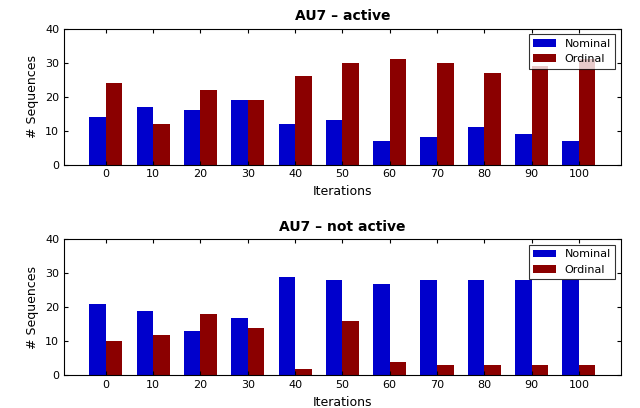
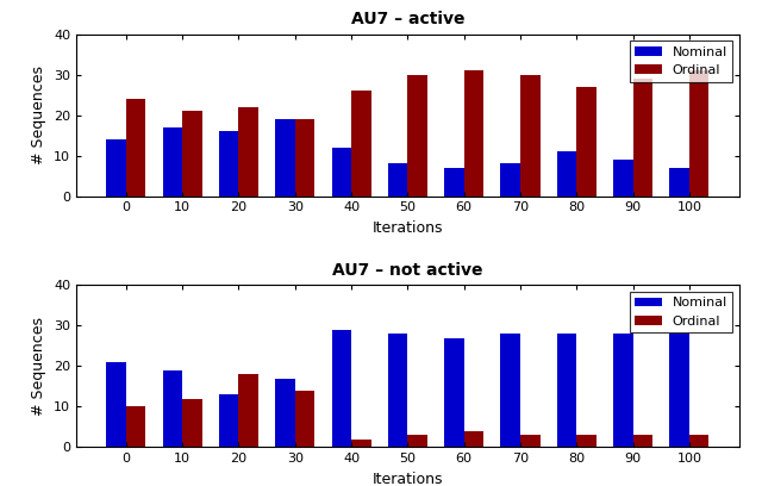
AU7 – active/Ordinal/10: 12 -> 21
AU7 – active/Nominal/50: 13 -> 8
AU7 – not active/Ordinal/50: 16 -> 3
